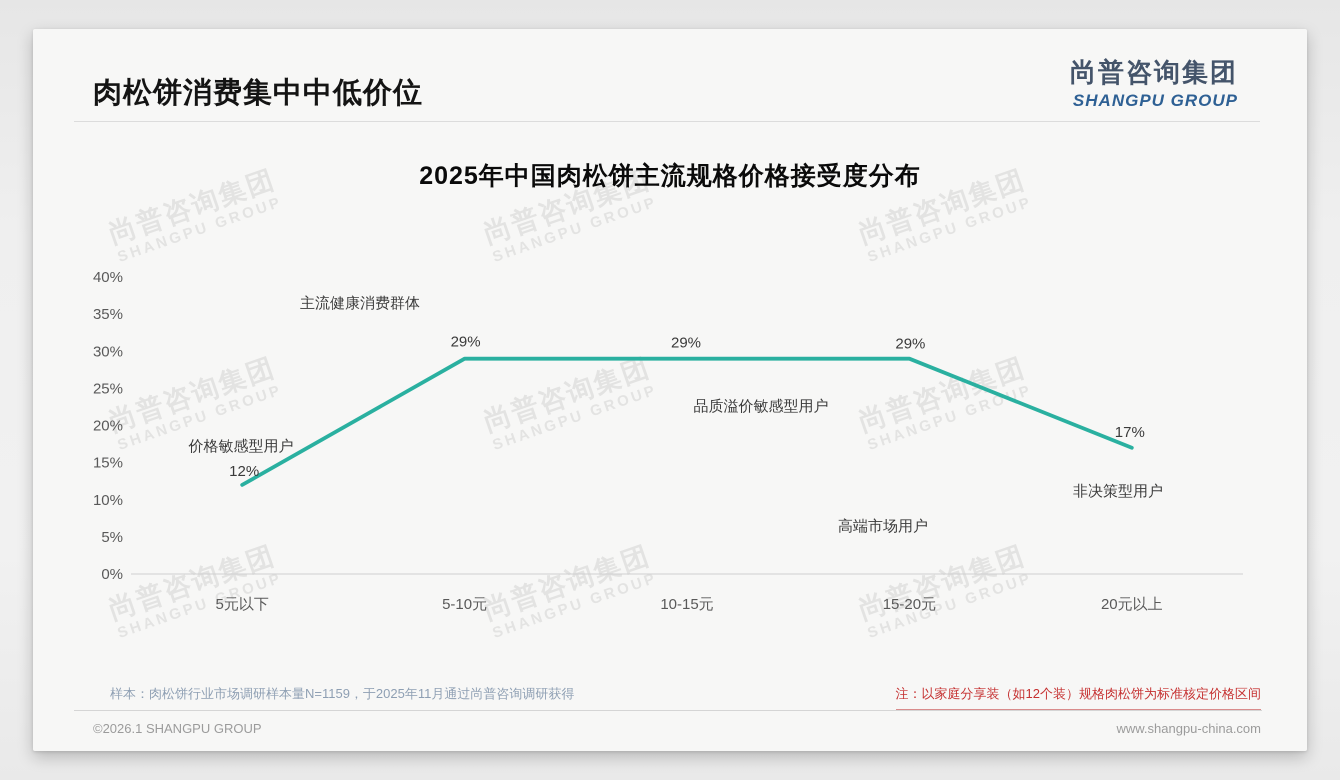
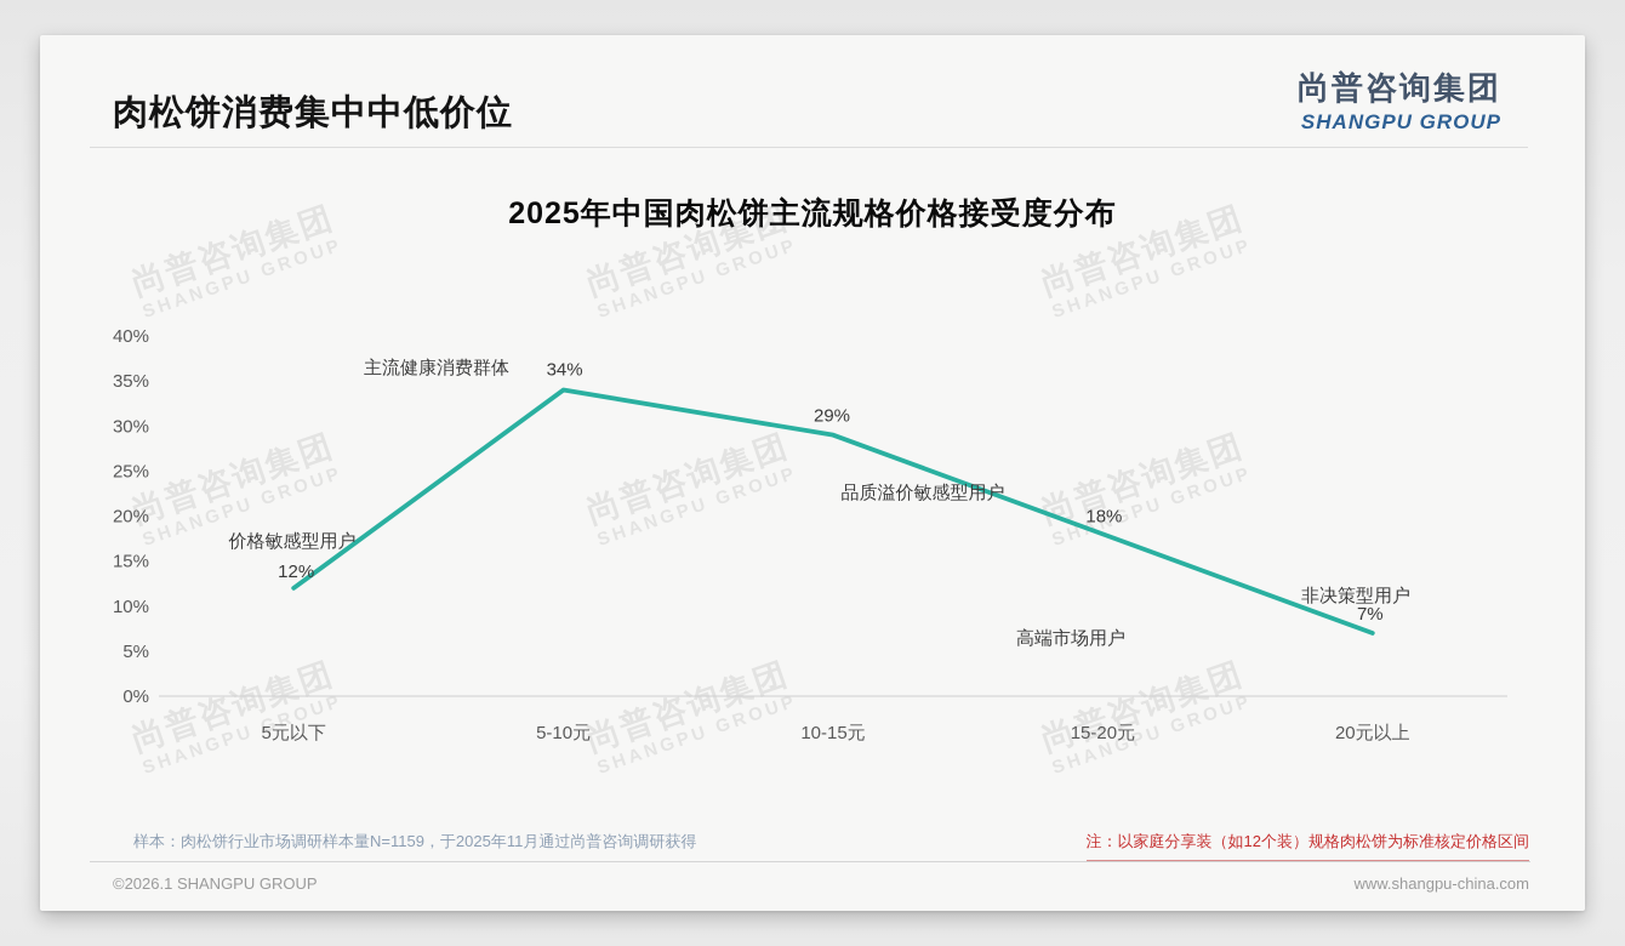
5-10元: 29% -> 34%
15-20元: 29% -> 18%
20元以上: 17% -> 7%
